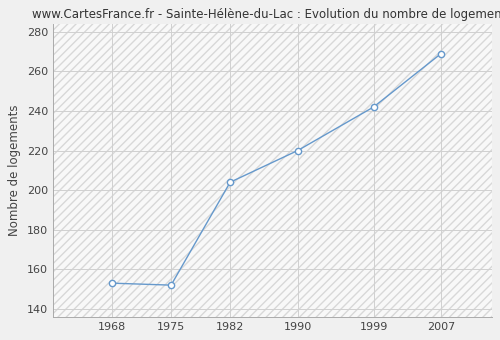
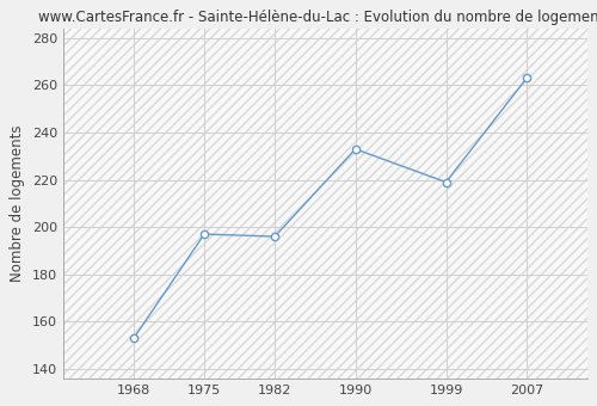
1975: 152 -> 197
1982: 204 -> 196
1990: 220 -> 233
1999: 242 -> 219
2007: 269 -> 263
